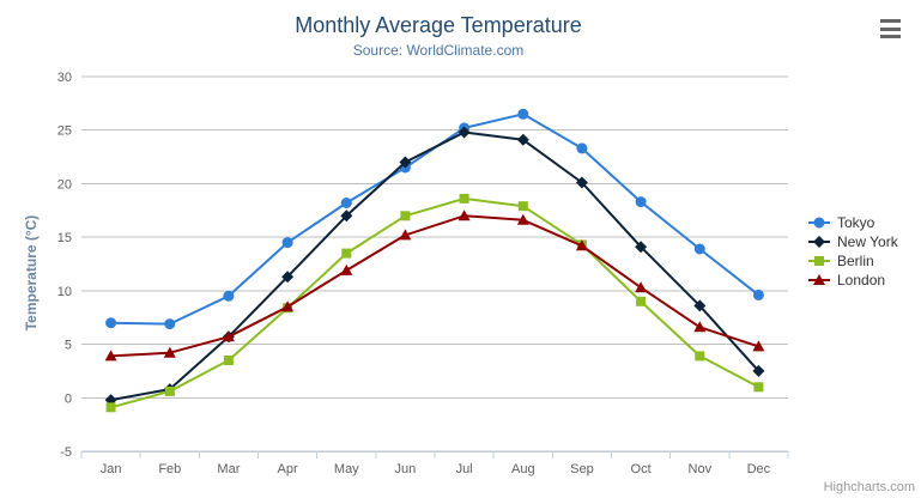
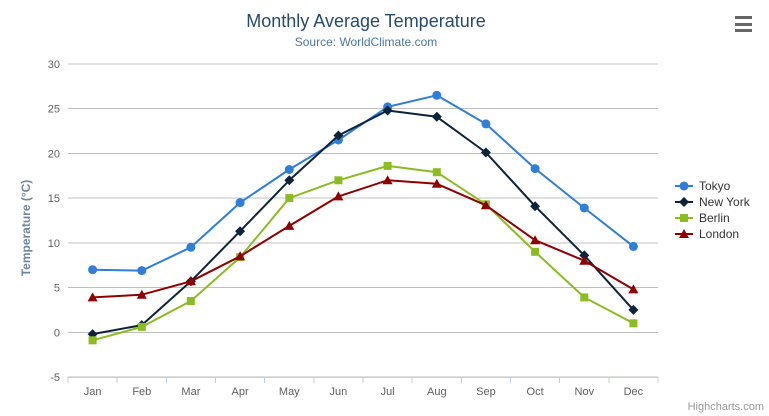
Berlin/May: 14 -> 15
London/Nov: 7 -> 8
